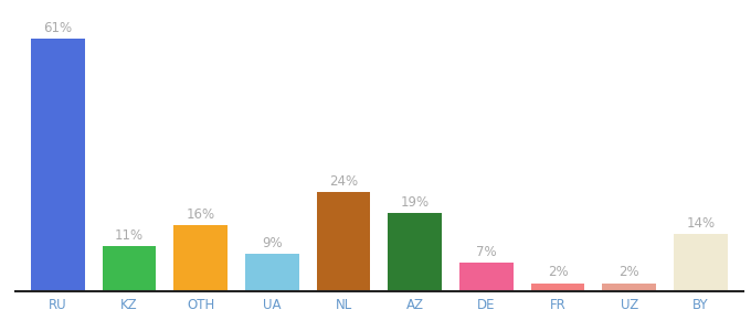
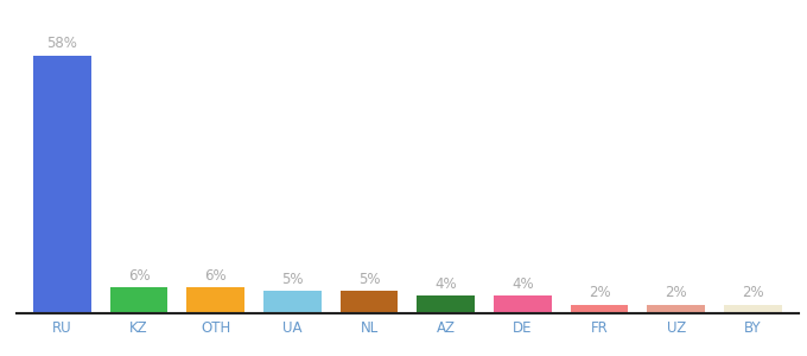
RU: 61% -> 58%
KZ: 11% -> 6%
OTH: 16% -> 6%
UA: 9% -> 5%
NL: 24% -> 5%
AZ: 19% -> 4%
DE: 7% -> 4%
BY: 14% -> 2%
